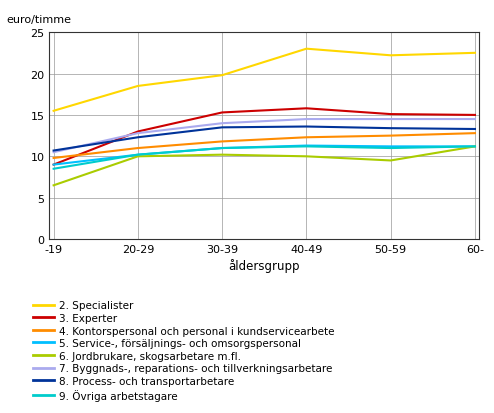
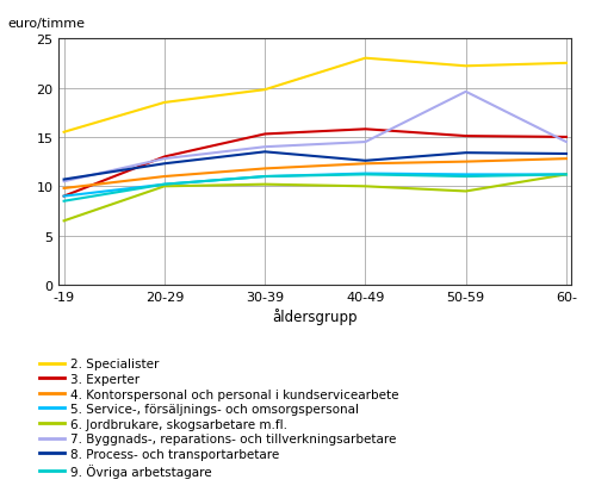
8. Process- och transportarbetare/40-49: 13.6 -> 12.6
7. Byggnads-, reparations- och tillverkningsarbetare/50-59: 14.5 -> 19.6
